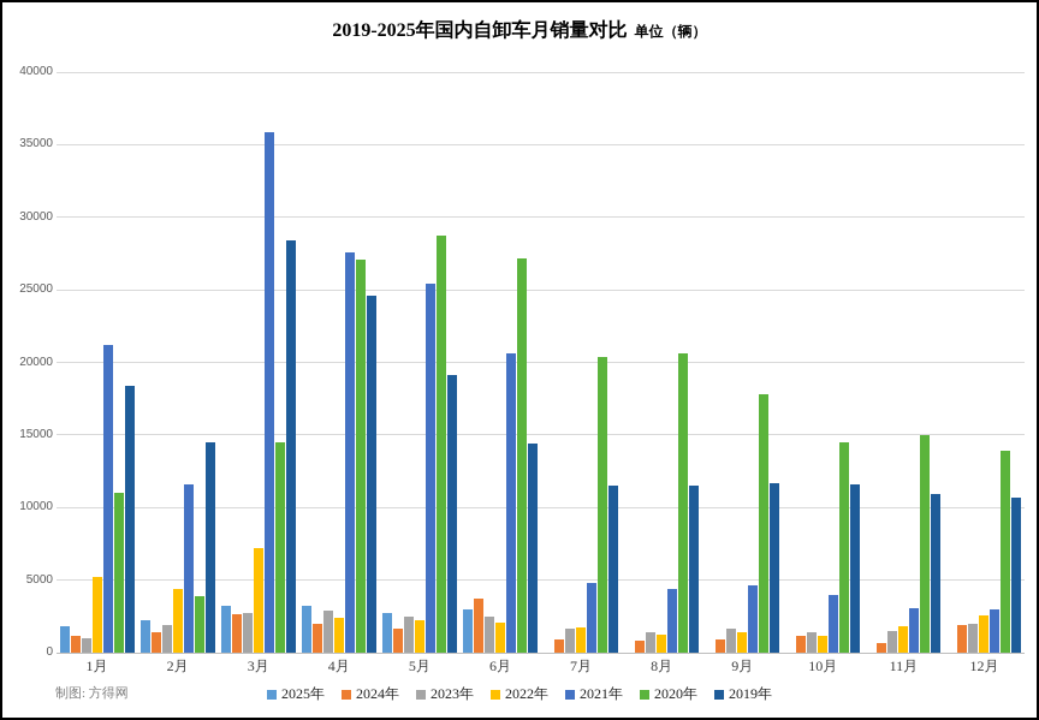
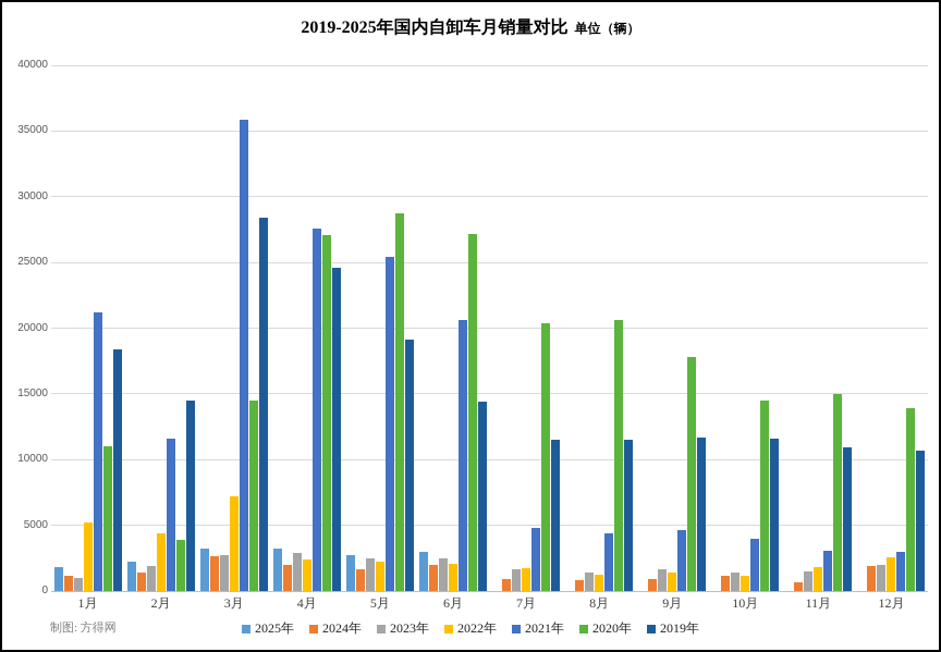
2024年/6月: 3700 -> 2000
